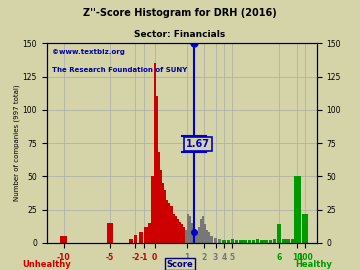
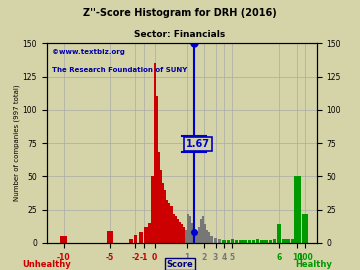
-5: 15 -> 9
